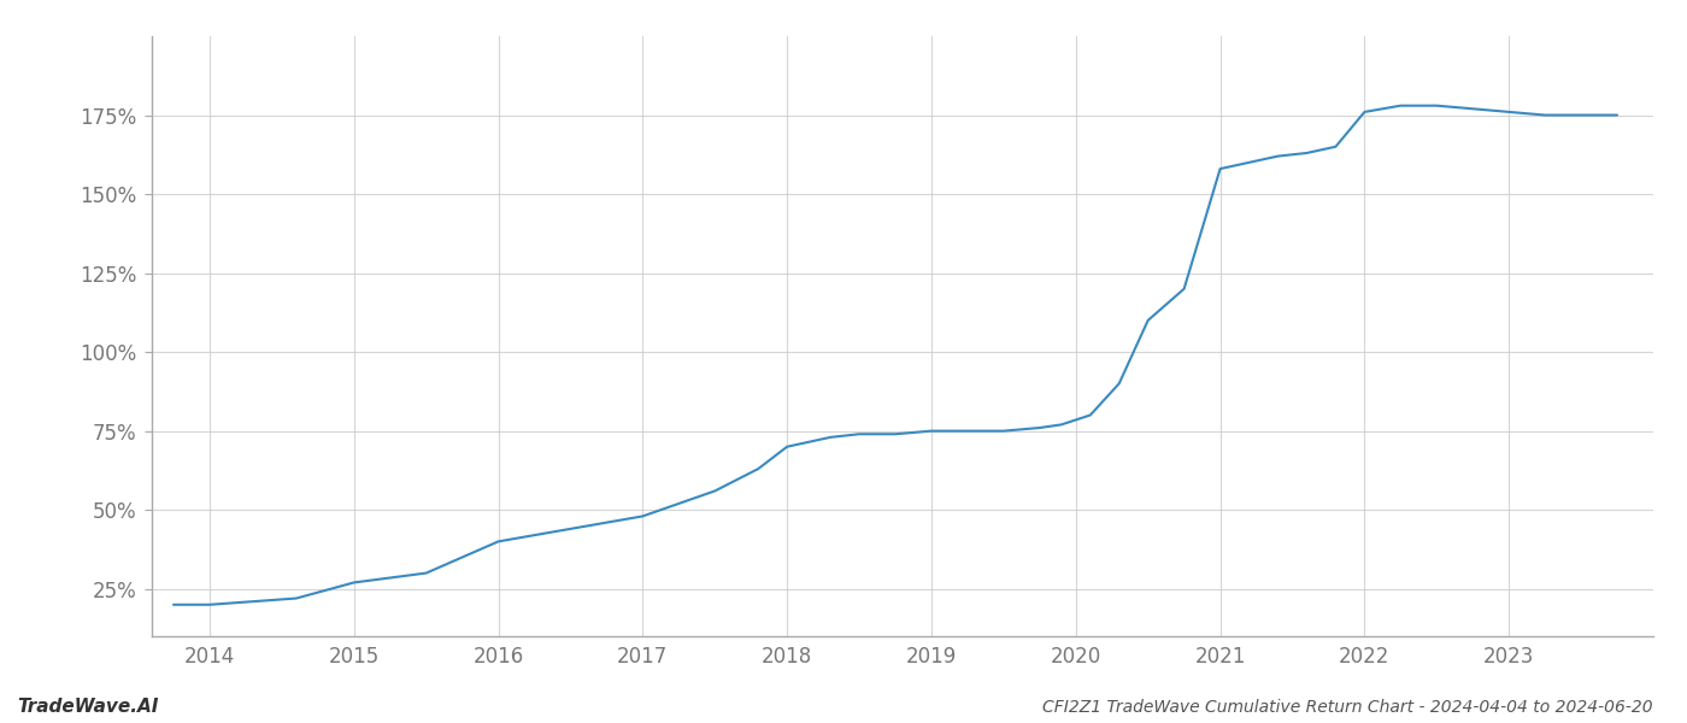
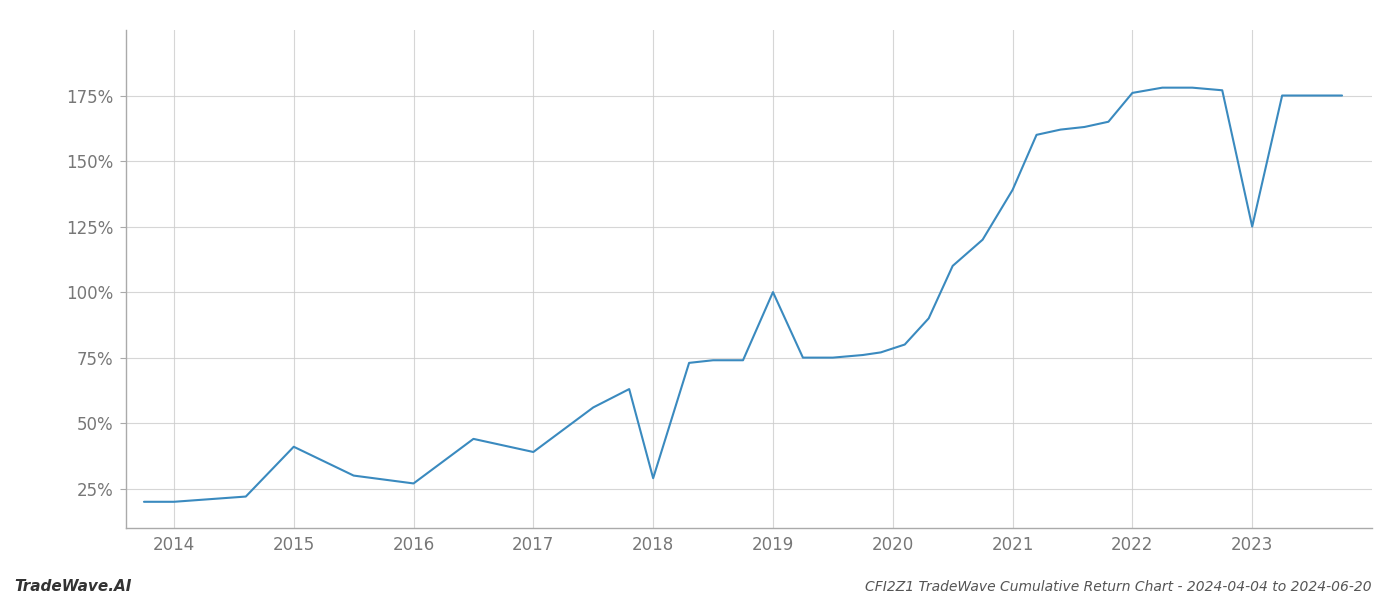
2015: 27% -> 41%
2016: 40% -> 27%
2017: 48% -> 39%
2018: 70% -> 29%
2019: 75% -> 100%
2021: 158% -> 139%
2023: 176% -> 125%
